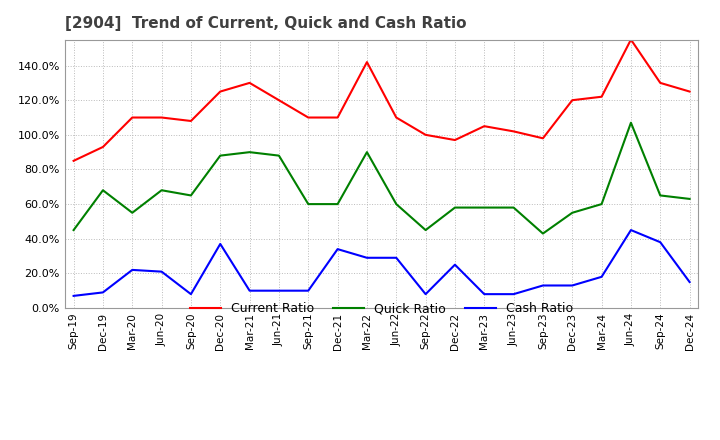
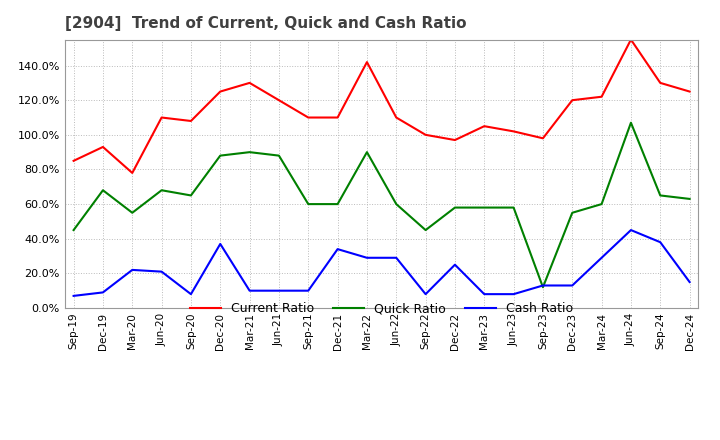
Current Ratio/Mar-20: 110% -> 78%
Quick Ratio/Sep-23: 43% -> 12%
Cash Ratio/Mar-24: 18% -> 29%
